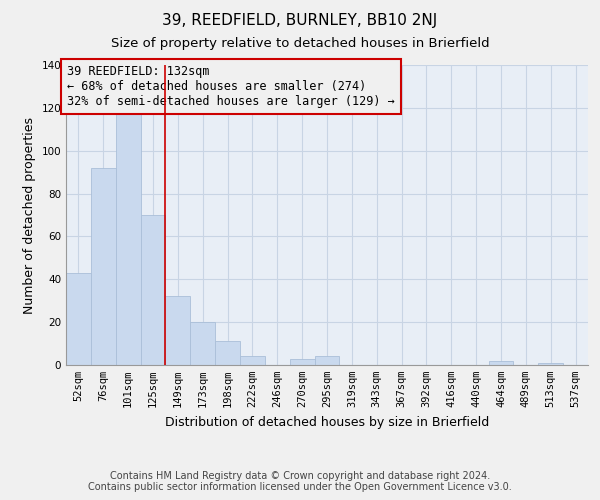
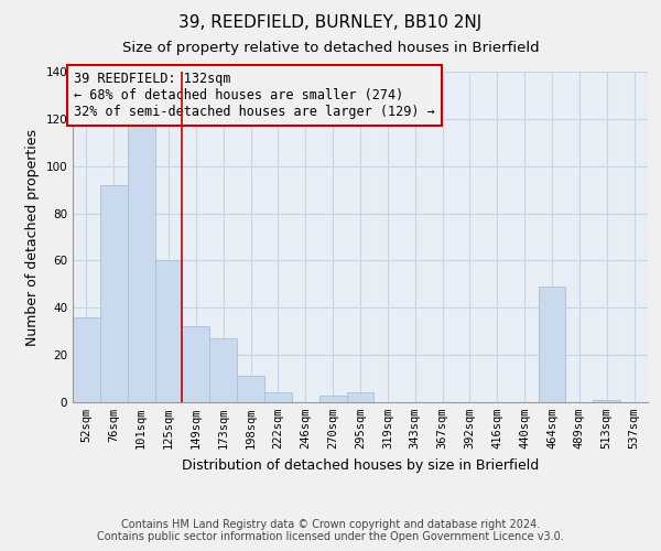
52sqm: 43 -> 36
125sqm: 70 -> 60
173sqm: 20 -> 27
464sqm: 2 -> 49
